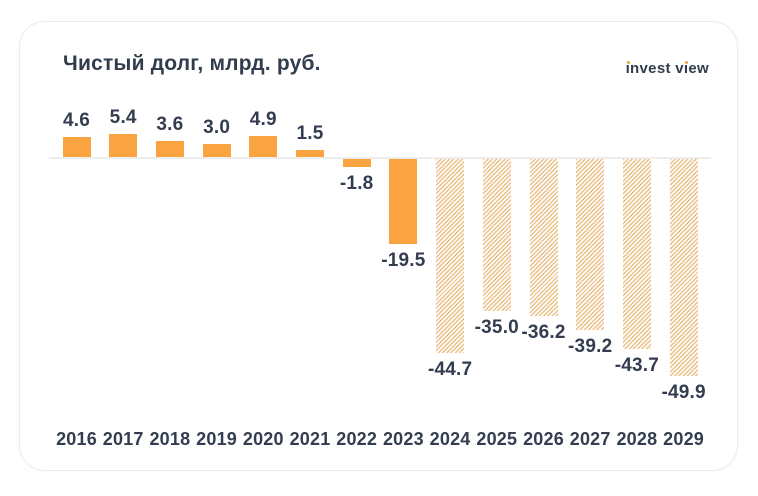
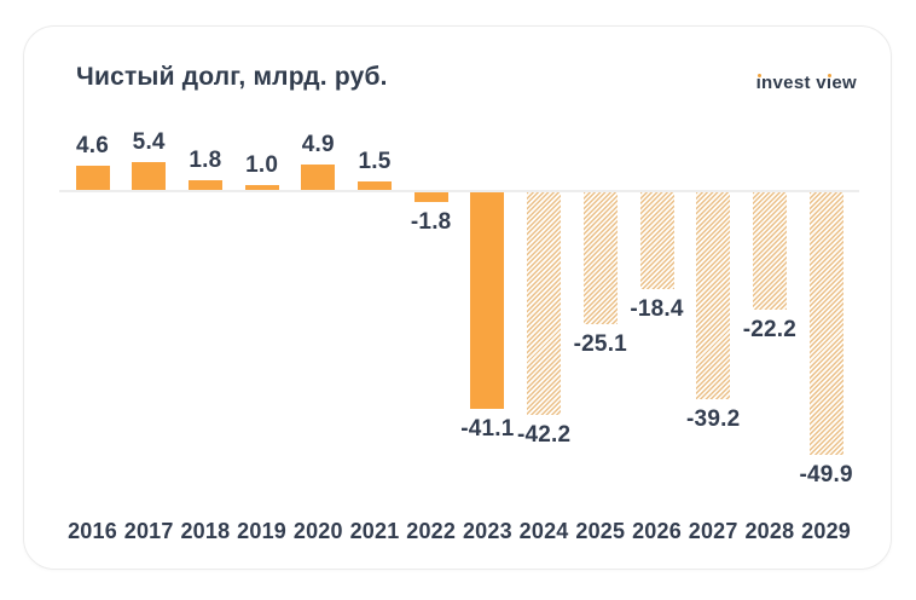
2018: 3.6 -> 1.8
2019: 3.0 -> 1.0
2023: -19.5 -> -41.1
2024: -44.7 -> -42.2
2025: -35.0 -> -25.1
2026: -36.2 -> -18.4
2028: -43.7 -> -22.2
